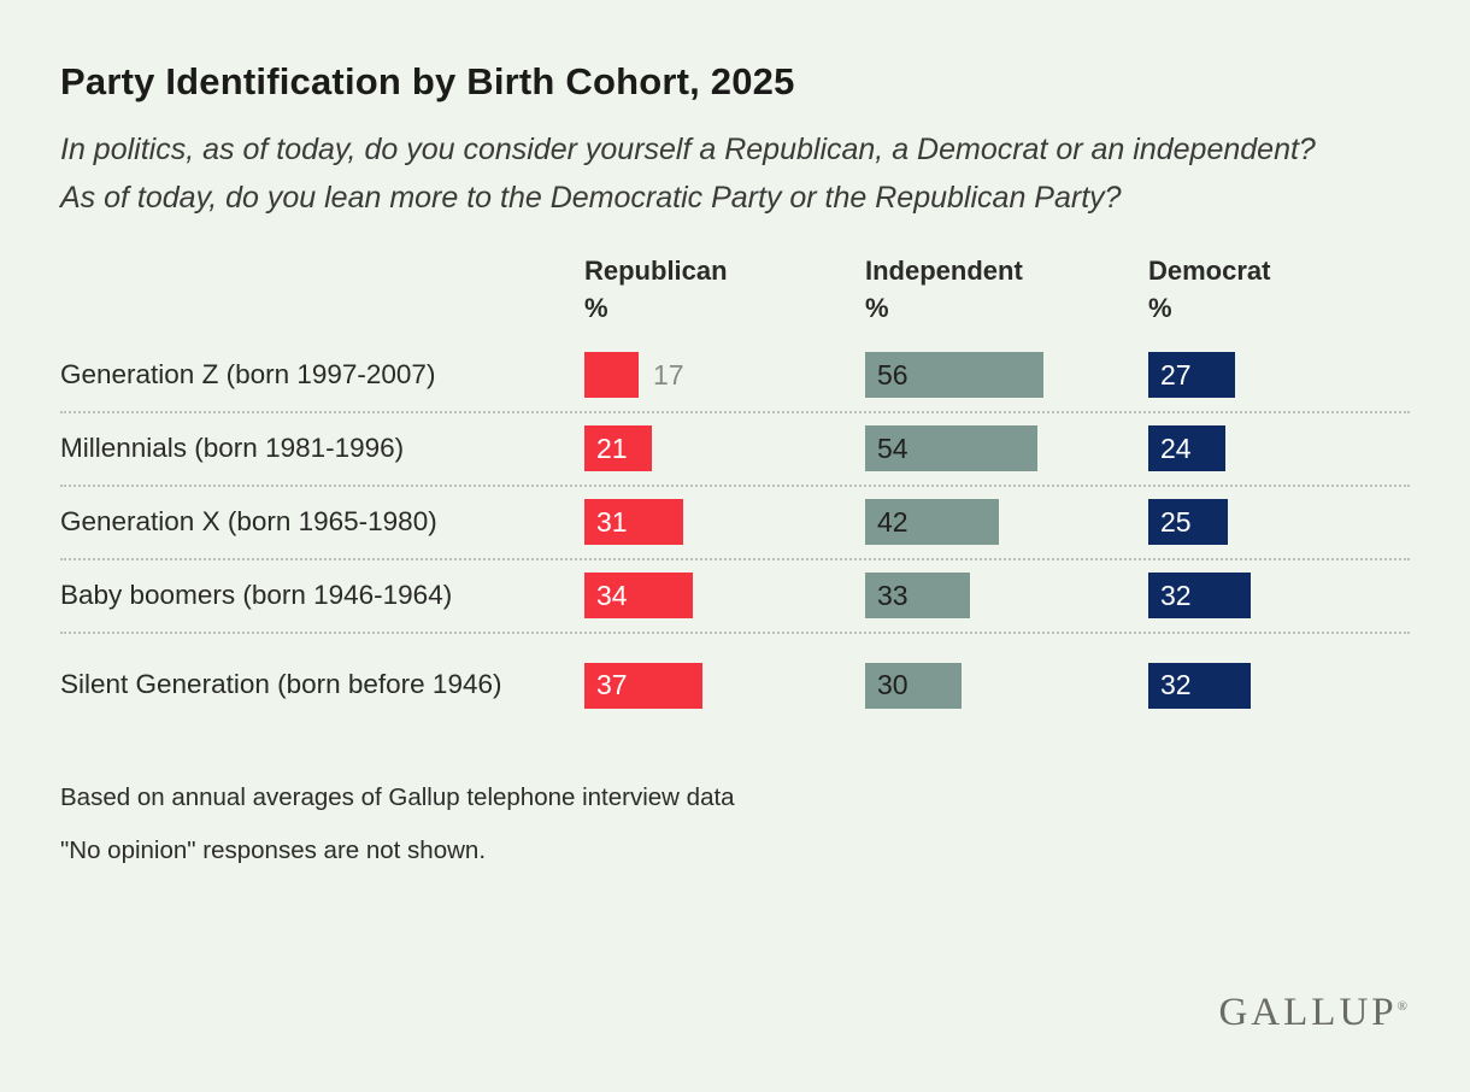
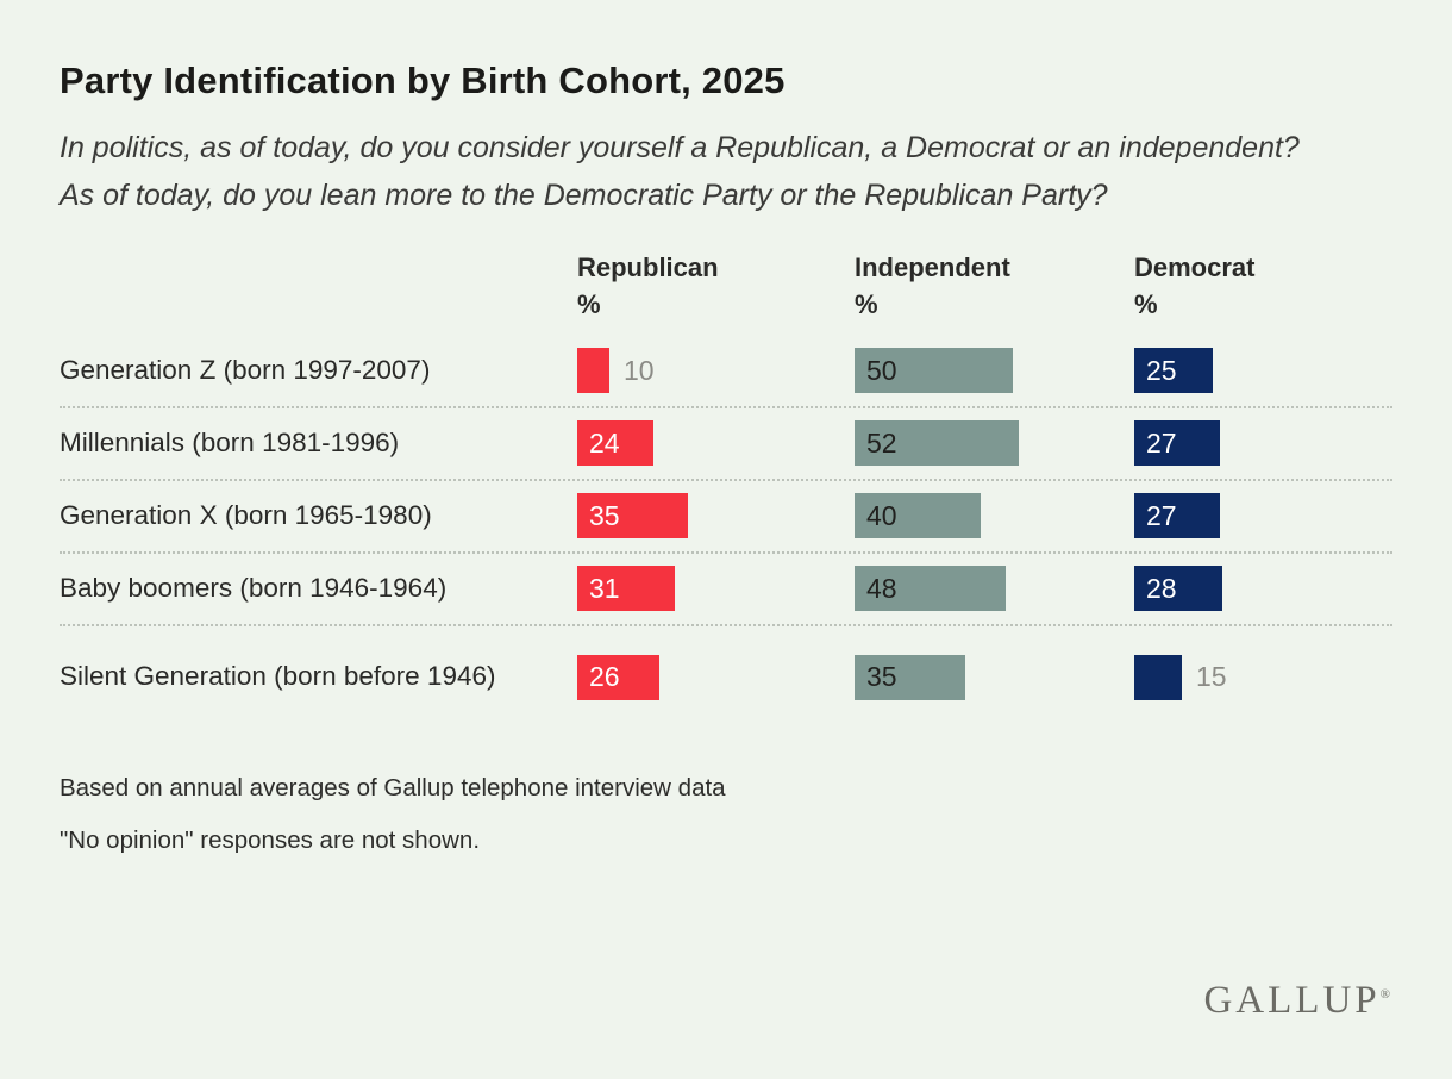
Republican/Generation Z (born 1997-2007): 17 -> 10
Independent/Generation Z (born 1997-2007): 56 -> 50
Democrat/Generation Z (born 1997-2007): 27 -> 25
Republican/Millennials (born 1981-1996): 21 -> 24
Independent/Millennials (born 1981-1996): 54 -> 52
Democrat/Millennials (born 1981-1996): 24 -> 27
Republican/Generation X (born 1965-1980): 31 -> 35
Independent/Generation X (born 1965-1980): 42 -> 40
Democrat/Generation X (born 1965-1980): 25 -> 27
Republican/Baby boomers (born 1946-1964): 34 -> 31
Independent/Baby boomers (born 1946-1964): 33 -> 48
Democrat/Baby boomers (born 1946-1964): 32 -> 28
Republican/Silent Generation (born before 1946): 37 -> 26
Independent/Silent Generation (born before 1946): 30 -> 35
Democrat/Silent Generation (born before 1946): 32 -> 15
